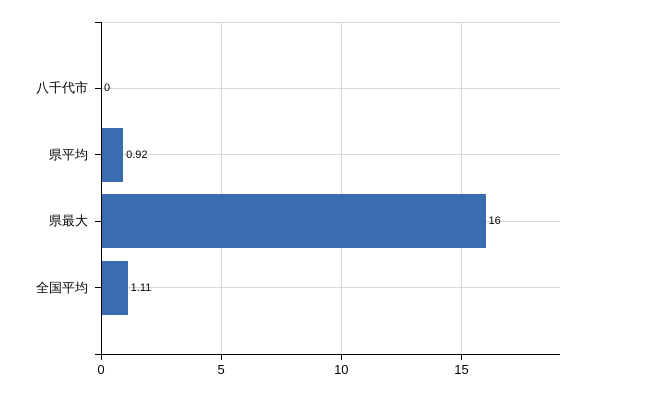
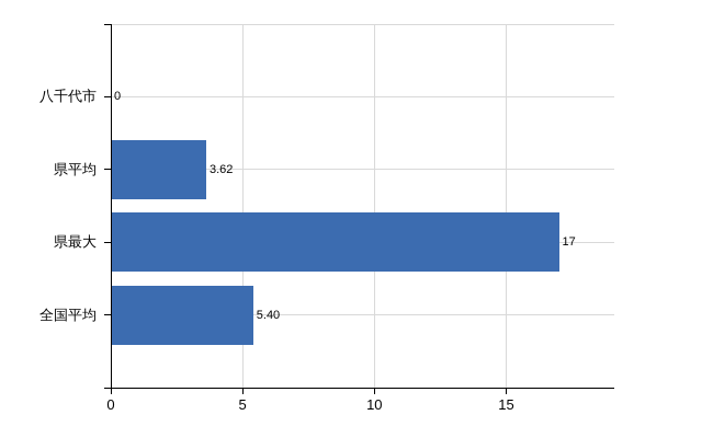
県平均: 0.92 -> 3.62
県最大: 16 -> 17
全国平均: 1.11 -> 5.40
